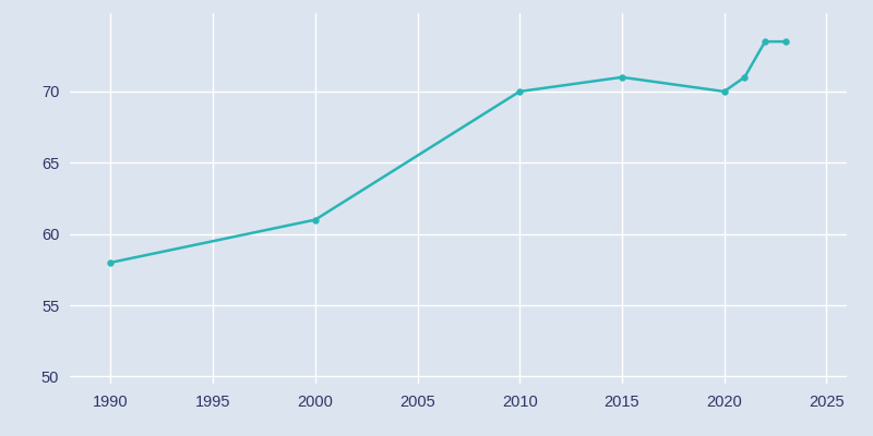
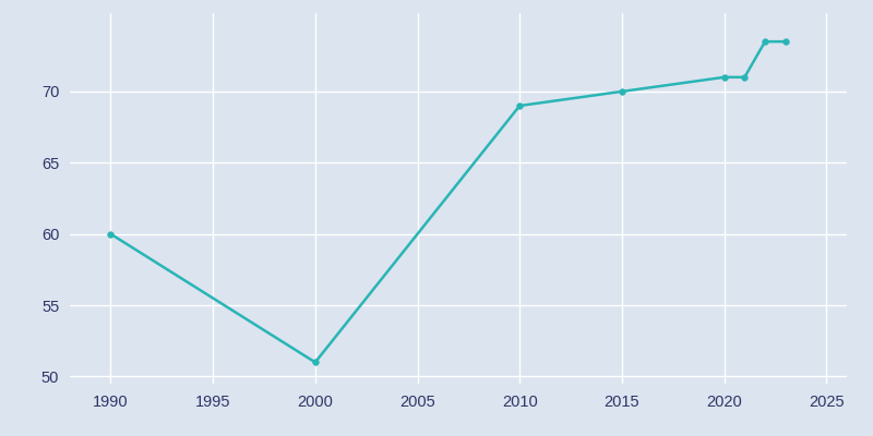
1990: 58.0 -> 60.0
2000: 61.0 -> 51.0
2010: 70.0 -> 69.0
2015: 71.0 -> 70.0
2020: 70.0 -> 71.0
